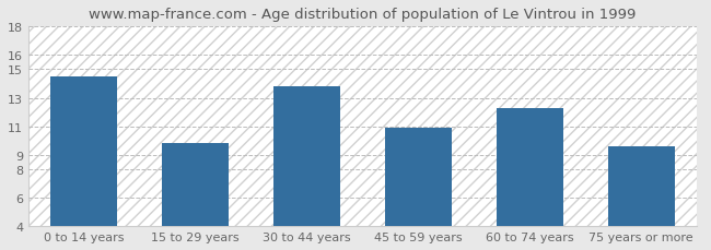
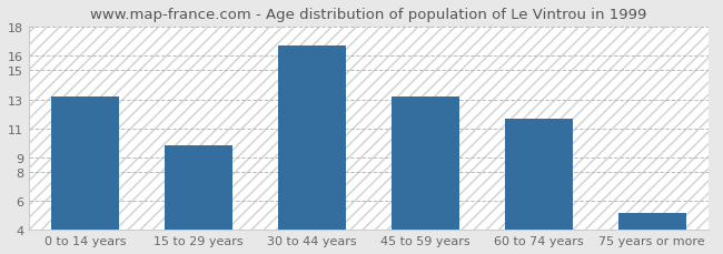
0 to 14 years: 14.5 -> 13.2
30 to 44 years: 13.8 -> 16.7
45 to 59 years: 10.9 -> 13.2
60 to 74 years: 12.3 -> 11.7
75 years or more: 9.6 -> 5.2
